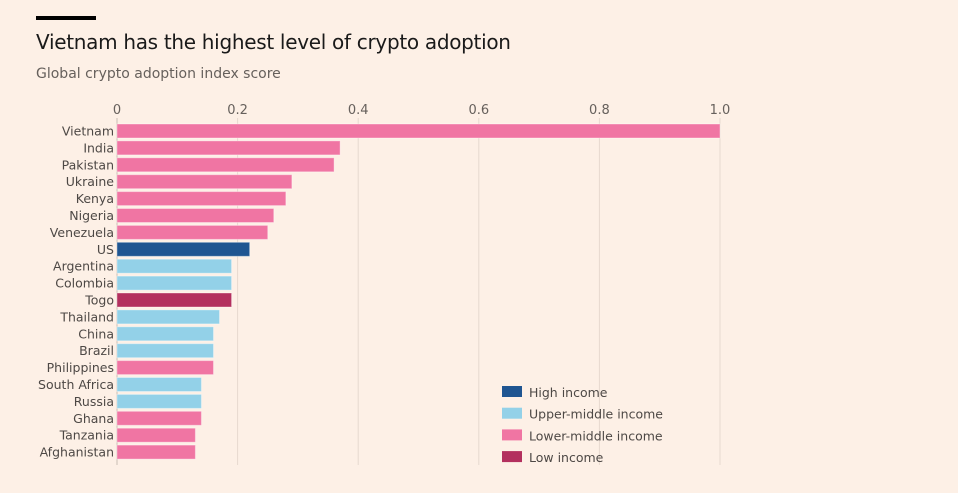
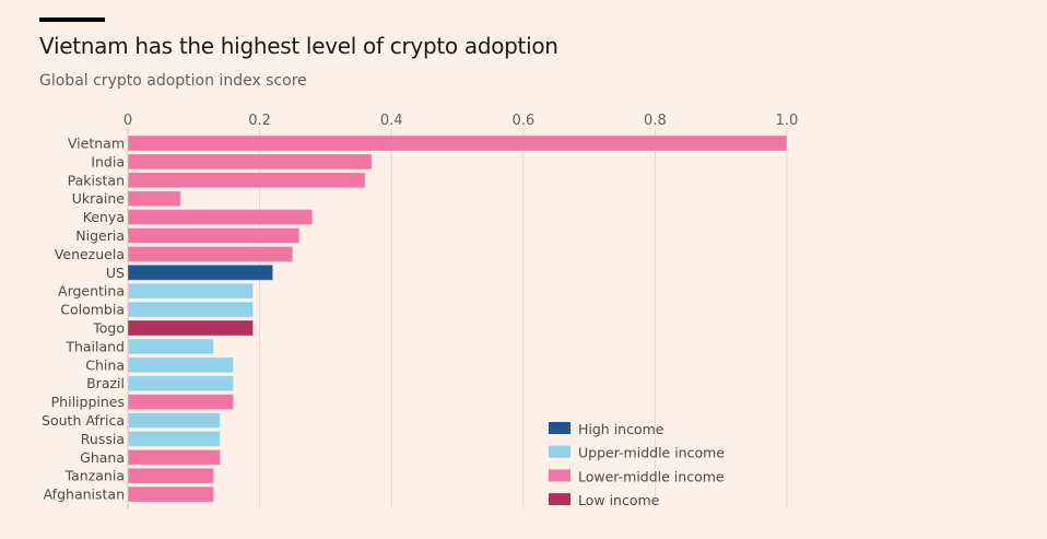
Ukraine: 0.29 -> 0.08
Thailand: 0.17 -> 0.13
